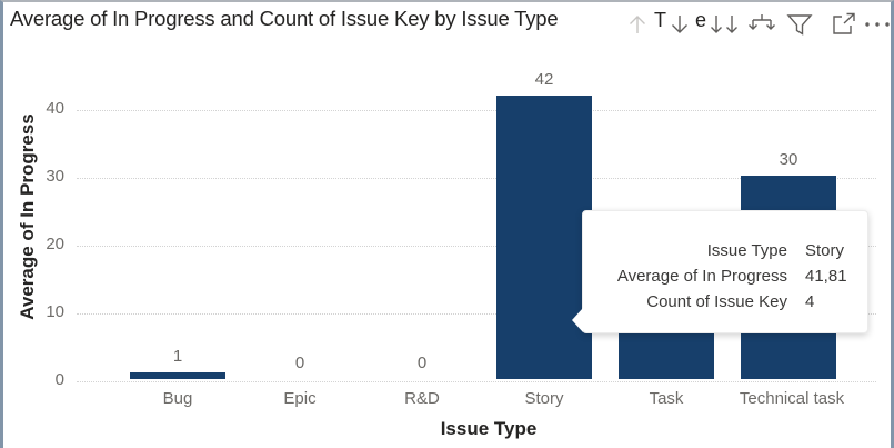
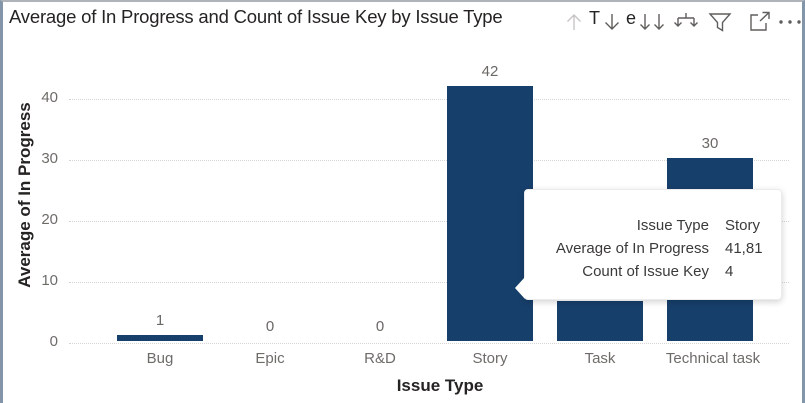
Task: 9 -> 6
